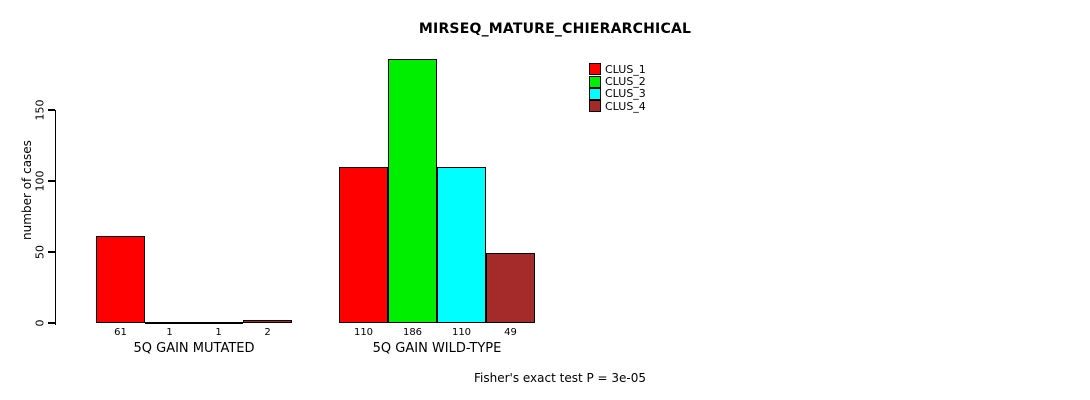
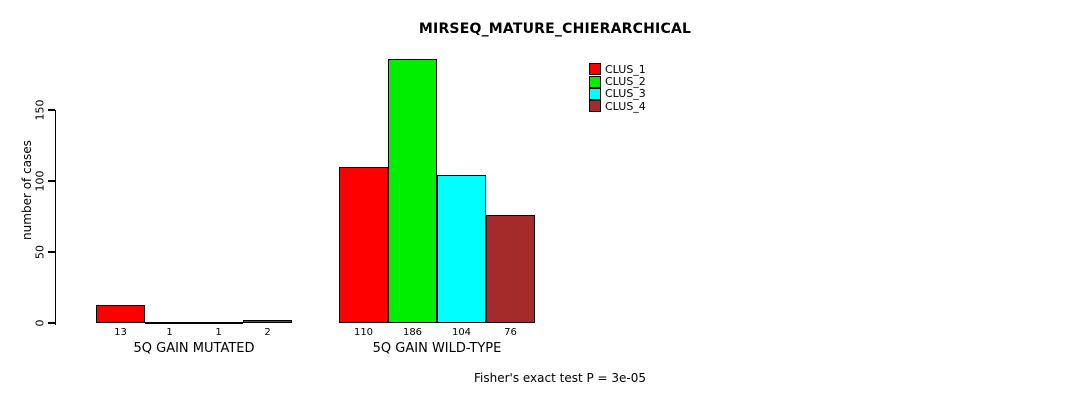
CLUS_1/5Q GAIN MUTATED: 61 -> 13
CLUS_3/5Q GAIN WILD-TYPE: 110 -> 104
CLUS_4/5Q GAIN WILD-TYPE: 49 -> 76
